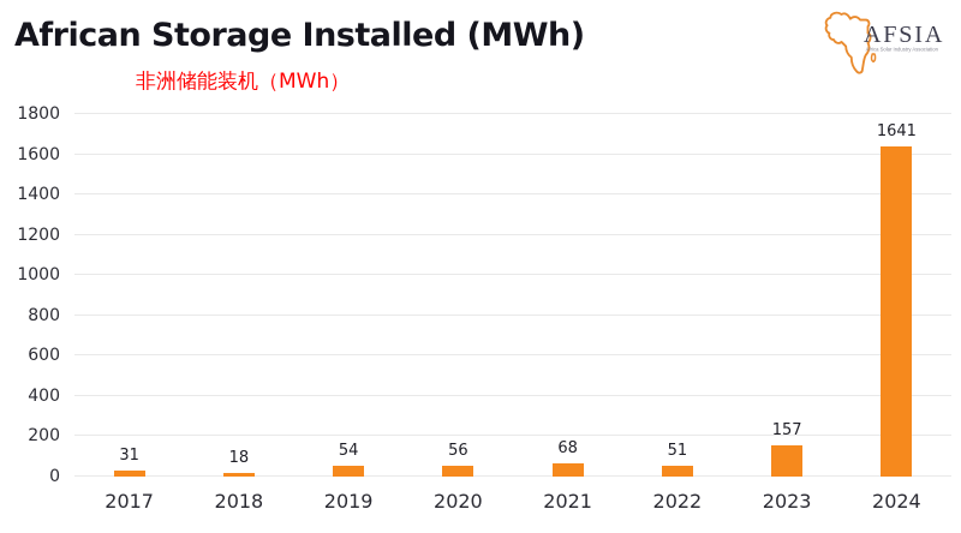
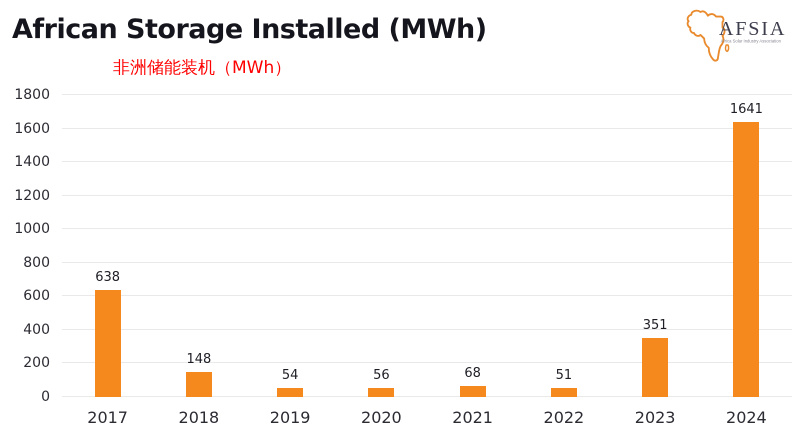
2017: 31 -> 638
2018: 18 -> 148
2023: 157 -> 351
